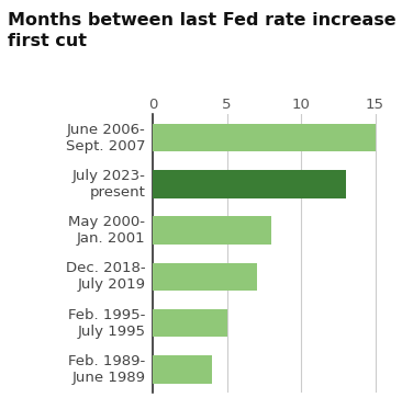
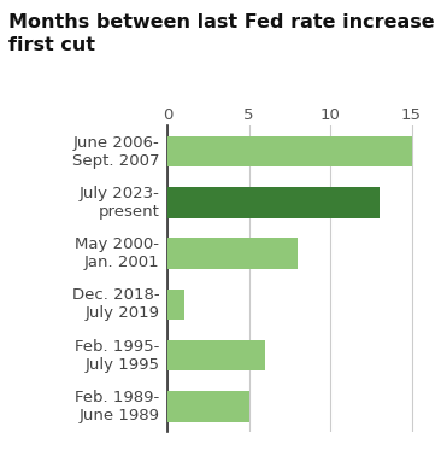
Dec. 2018- July 2019: 7 -> 1
Feb. 1995- July 1995: 5 -> 6
Feb. 1989- June 1989: 4 -> 5
